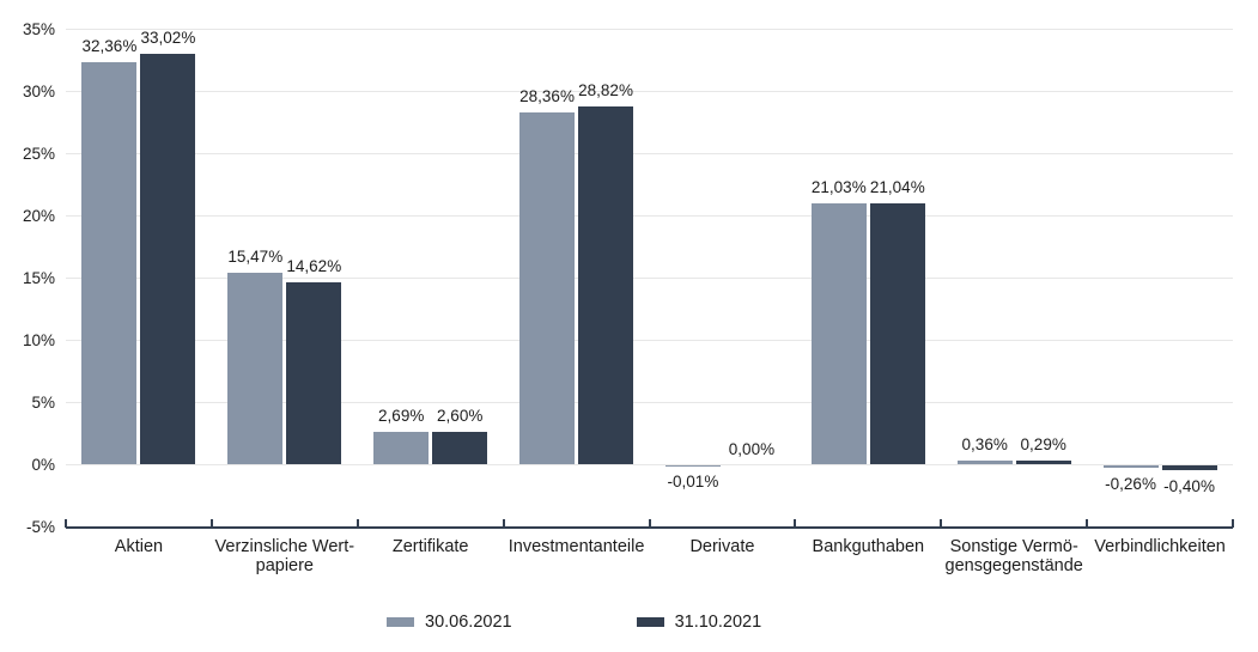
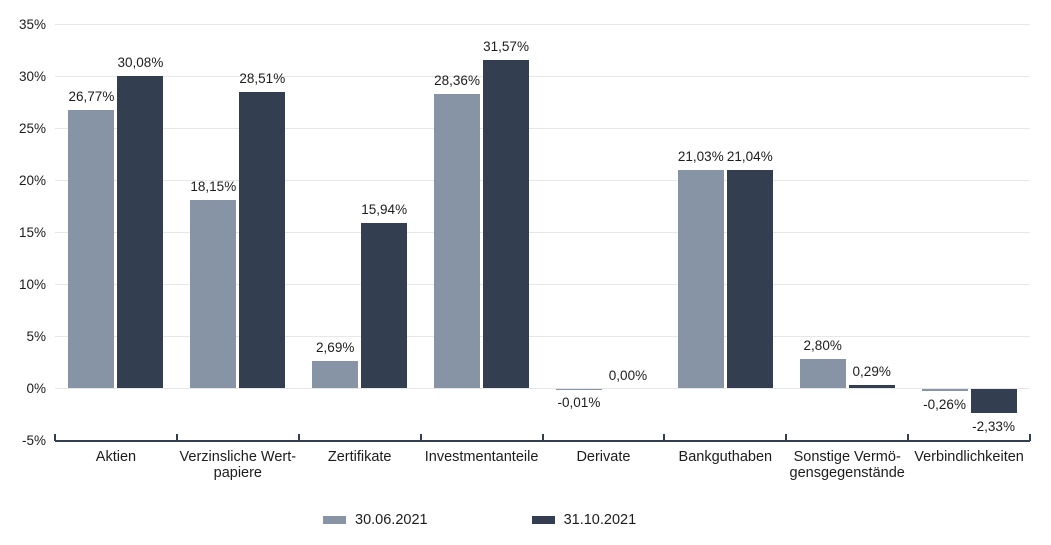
30.06.2021/Aktien: 32,36% -> 26,77%
31.10.2021/Aktien: 33,02% -> 30,08%
30.06.2021/Verzinsliche Wert- papiere: 15,47% -> 18,15%
31.10.2021/Verzinsliche Wert- papiere: 14,62% -> 28,51%
31.10.2021/Zertifikate: 2,60% -> 15,94%
31.10.2021/Investmentanteile: 28,82% -> 31,57%
30.06.2021/Sonstige Vermö- gensgegenstände: 0,36% -> 2,80%
31.10.2021/Verbindlichkeiten: -0,40% -> -2,33%
